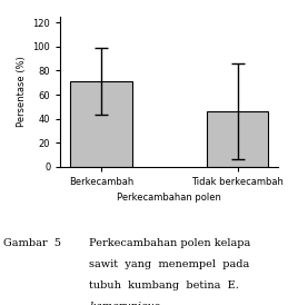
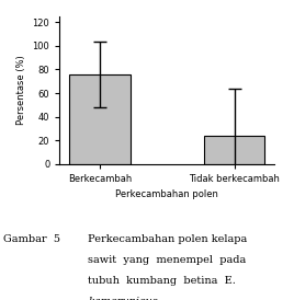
Berkecambah: 71 -> 76
Tidak berkecambah: 46 -> 24
